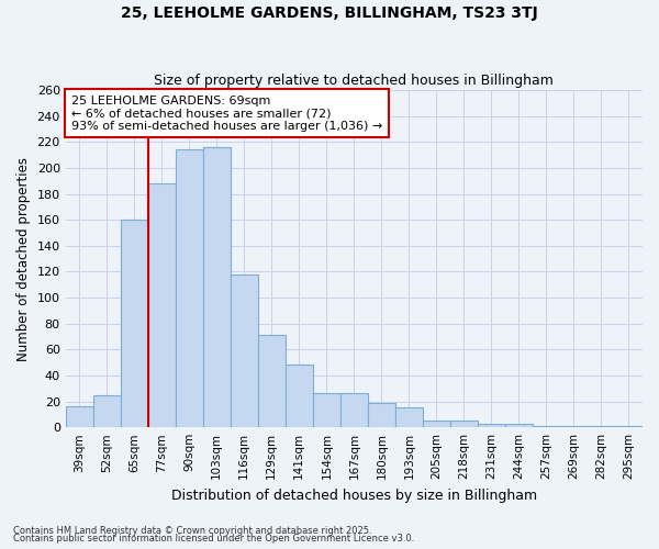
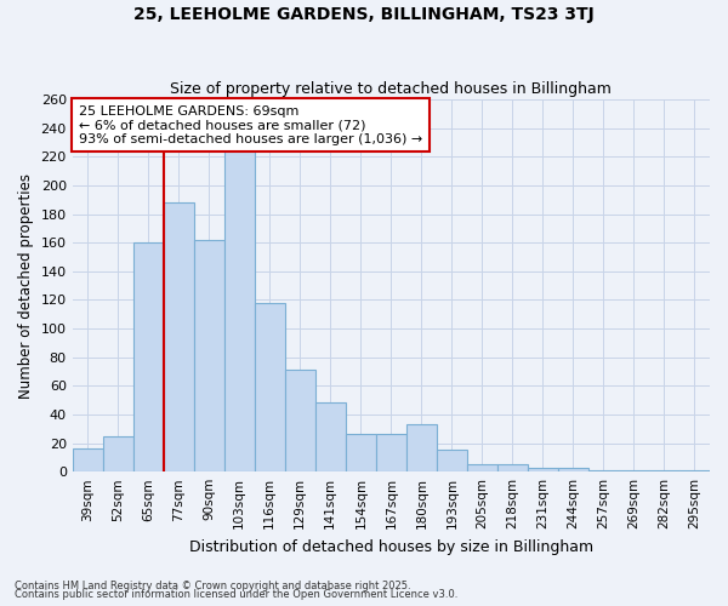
90sqm: 214 -> 162
103sqm: 216 -> 226
180sqm: 19 -> 33
